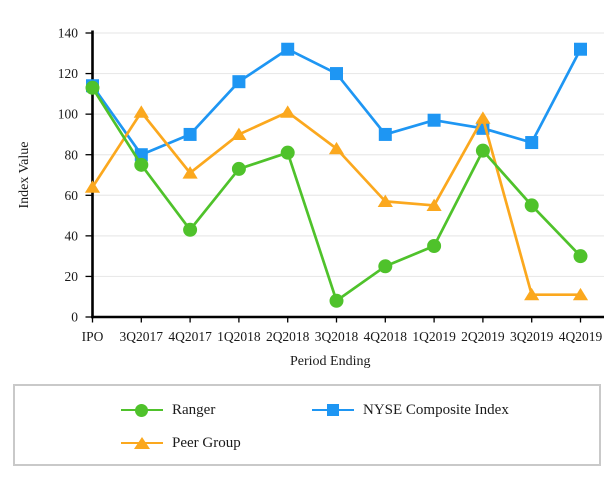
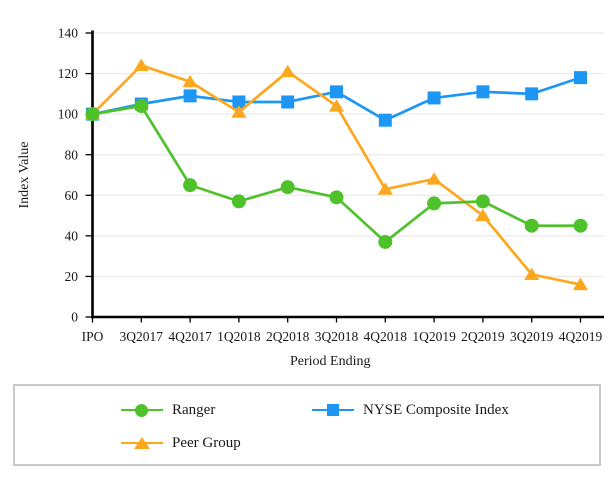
Ranger/IPO: 113 -> 100
NYSE Composite Index/IPO: 114 -> 100
Peer Group/IPO: 64 -> 100
Ranger/3Q2017: 75 -> 104
NYSE Composite Index/3Q2017: 80 -> 105
Peer Group/3Q2017: 101 -> 124
Ranger/4Q2017: 43 -> 65
NYSE Composite Index/4Q2017: 90 -> 109
Peer Group/4Q2017: 71 -> 116
Ranger/1Q2018: 73 -> 57
NYSE Composite Index/1Q2018: 116 -> 106
Peer Group/1Q2018: 90 -> 101
Ranger/2Q2018: 81 -> 64
NYSE Composite Index/2Q2018: 132 -> 106
Peer Group/2Q2018: 101 -> 121
Ranger/3Q2018: 8 -> 59
NYSE Composite Index/3Q2018: 120 -> 111
Peer Group/3Q2018: 83 -> 104
Ranger/4Q2018: 25 -> 37
NYSE Composite Index/4Q2018: 90 -> 97
Peer Group/4Q2018: 57 -> 63
Ranger/1Q2019: 35 -> 56
NYSE Composite Index/1Q2019: 97 -> 108
Peer Group/1Q2019: 55 -> 68
Ranger/2Q2019: 82 -> 57
NYSE Composite Index/2Q2019: 93 -> 111
Peer Group/2Q2019: 98 -> 50
Ranger/3Q2019: 55 -> 45
NYSE Composite Index/3Q2019: 86 -> 110
Peer Group/3Q2019: 11 -> 21
Ranger/4Q2019: 30 -> 45
NYSE Composite Index/4Q2019: 132 -> 118
Peer Group/4Q2019: 11 -> 16
